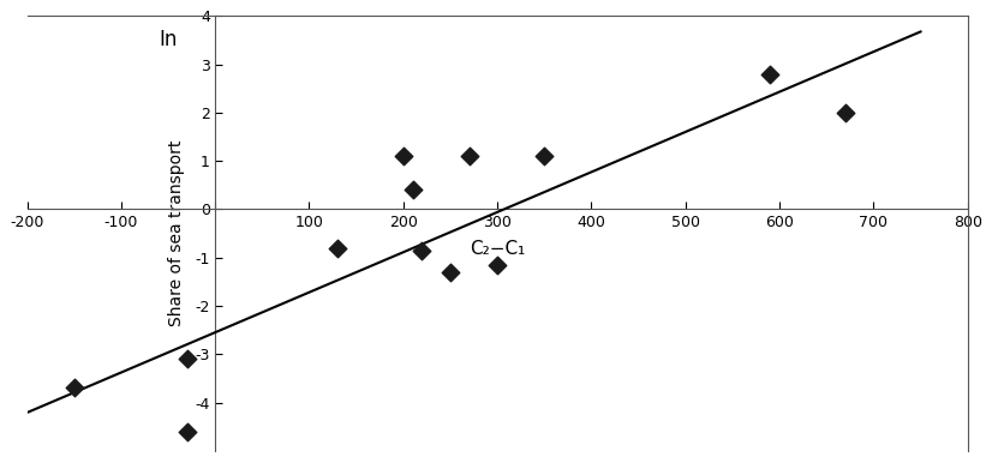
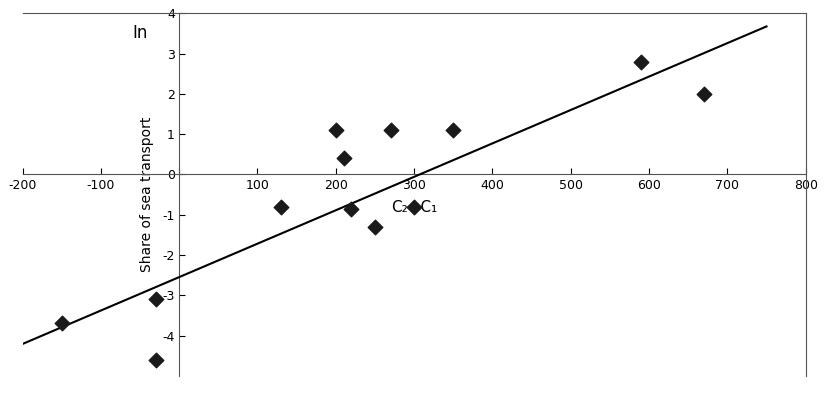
300: -1.15 -> -0.80
